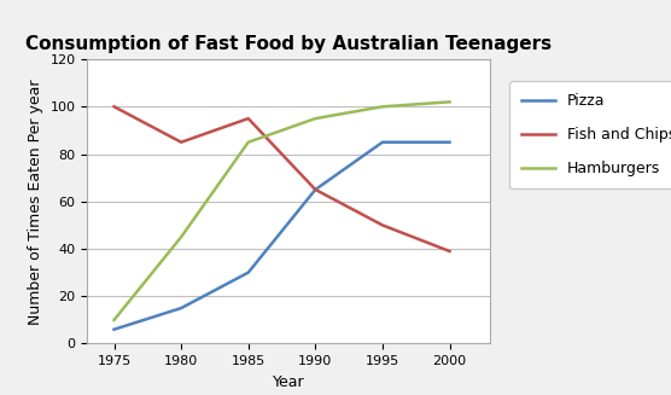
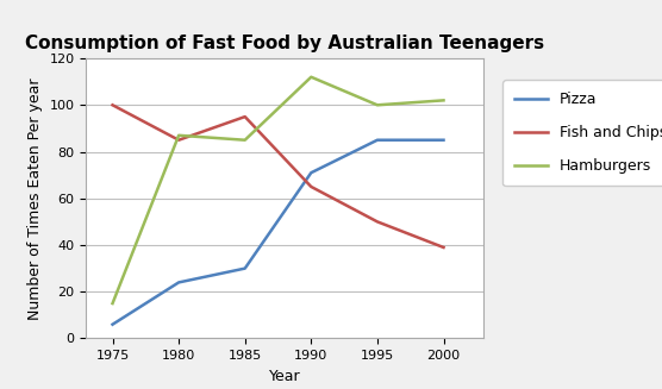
Hamburgers/1975: 10 -> 15
Pizza/1980: 15 -> 24
Hamburgers/1980: 45 -> 87
Pizza/1990: 65 -> 71
Hamburgers/1990: 95 -> 112
